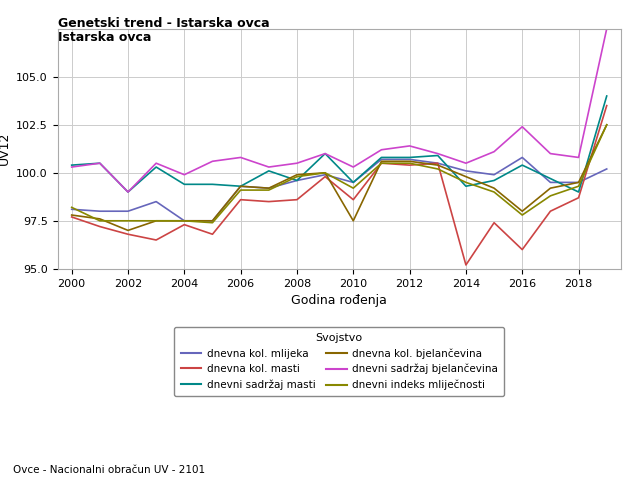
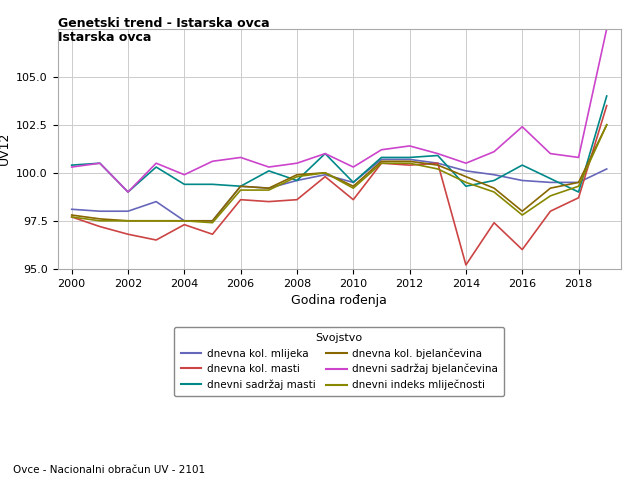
dnevni indeks mliječnosti/2000: 98.2 -> 97.7
dnevna kol. bjelančevina/2002: 97.0 -> 97.5
dnevna kol. bjelančevina/2010: 97.5 -> 99.3
dnevna kol. mlijeka/2016: 100.8 -> 99.6
